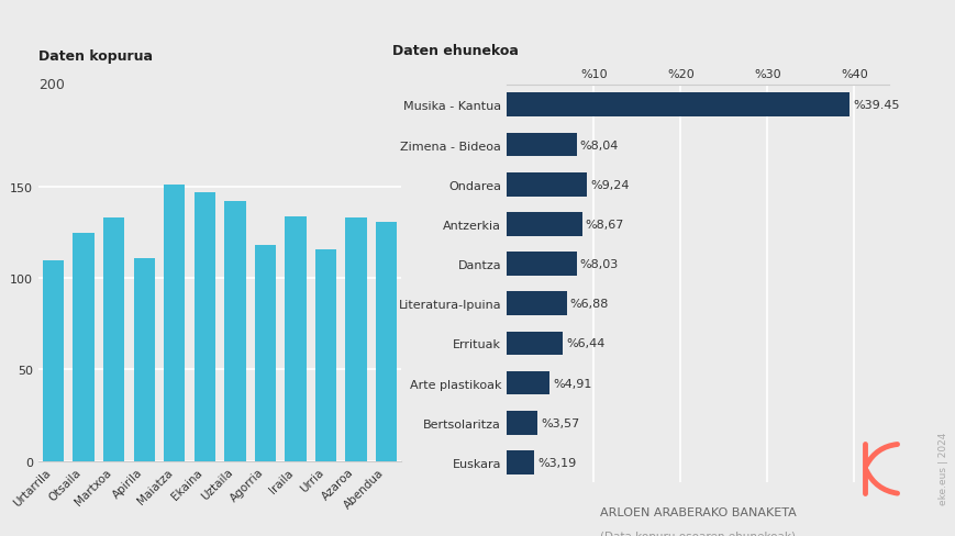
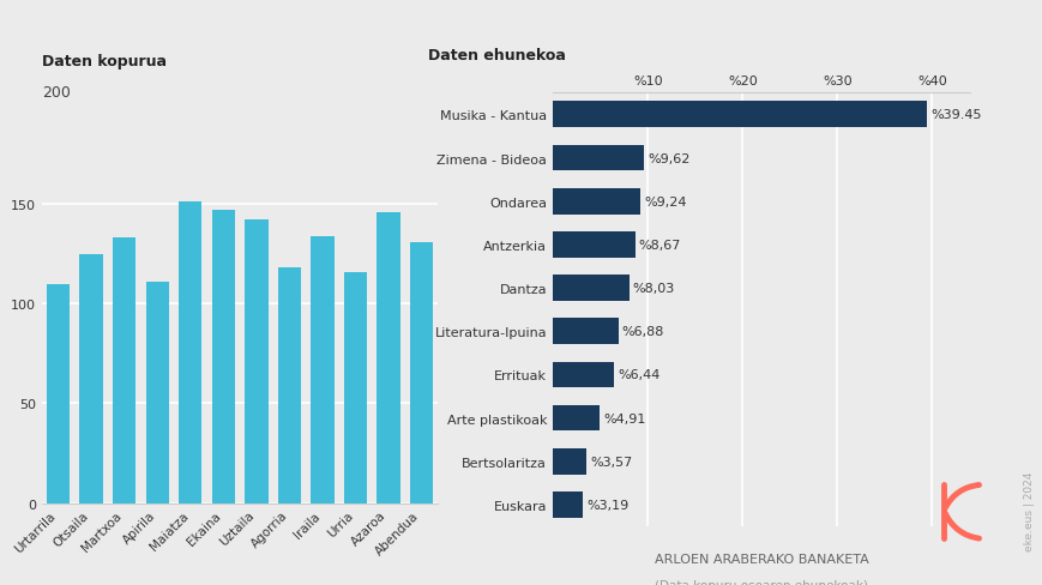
Zimena - Bideoa: %8,04 -> %9,62
Azaroa: 133 -> 146
